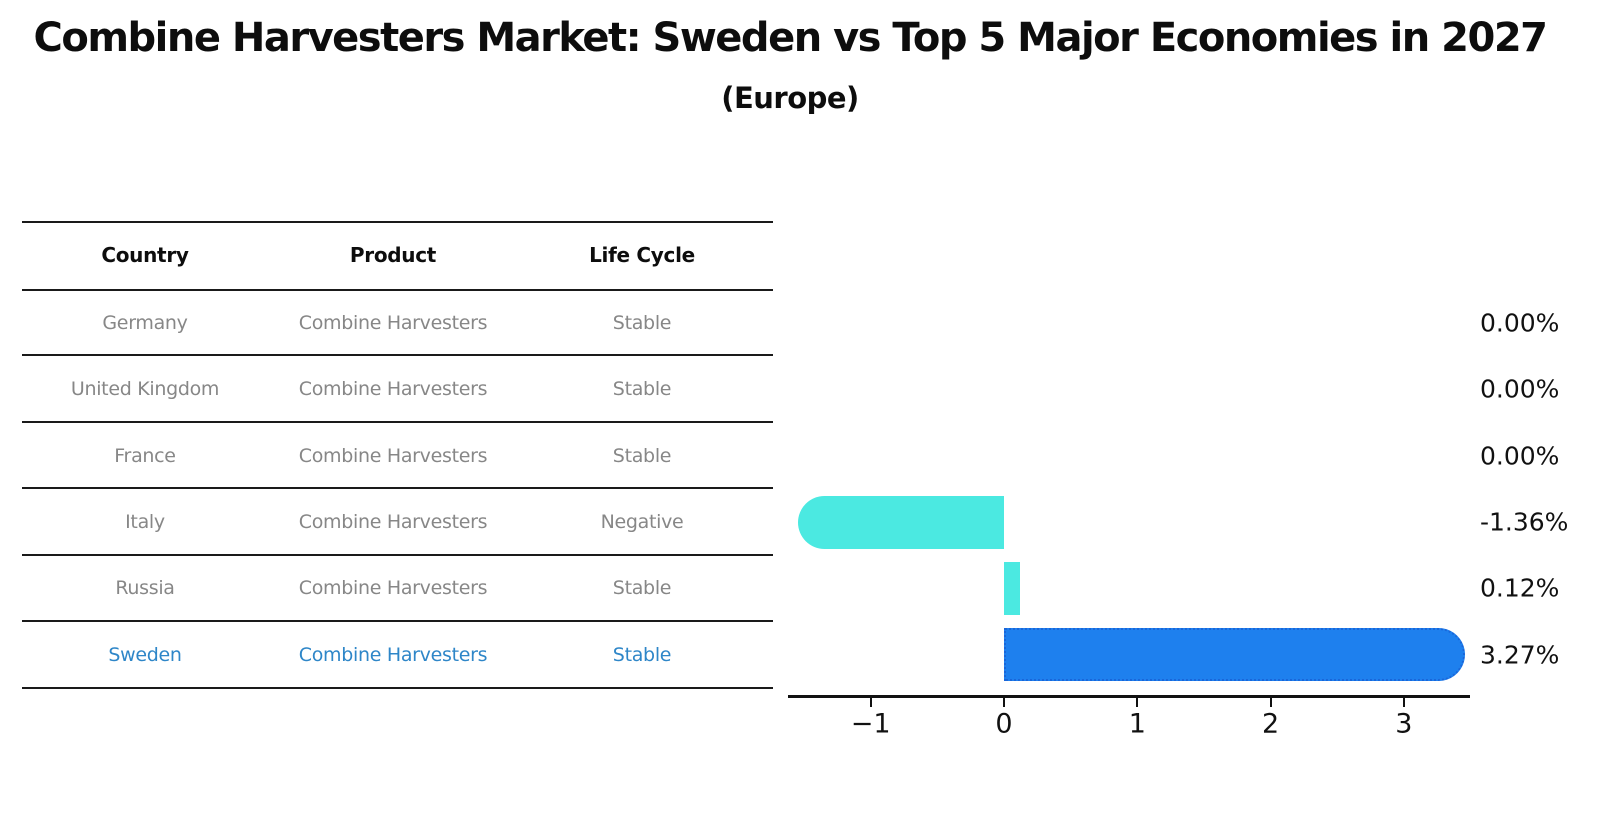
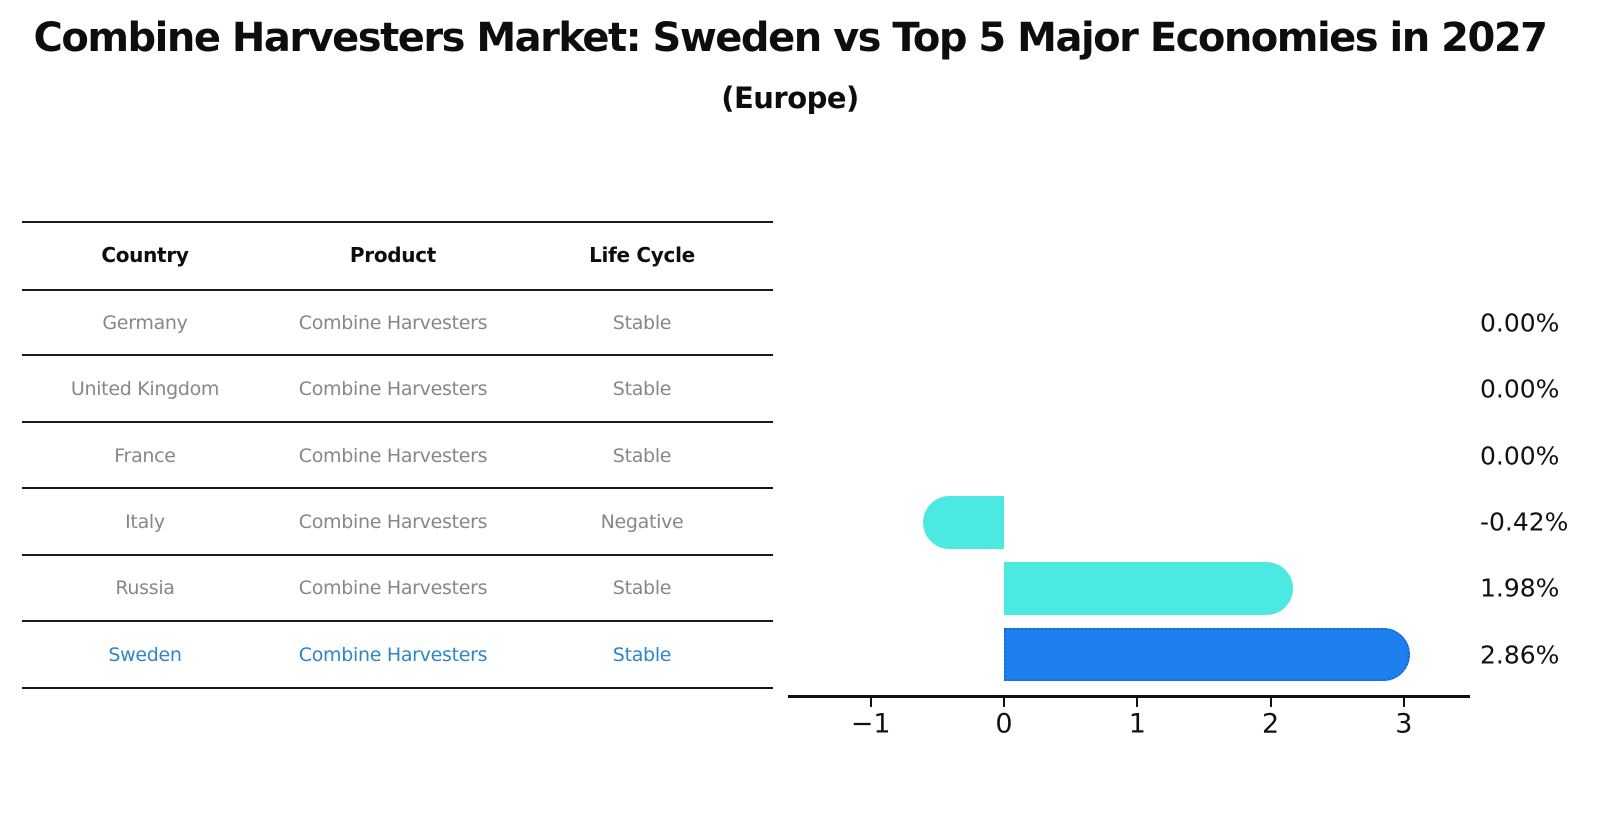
Italy: -1.36% -> -0.42%
Russia: 0.12% -> 1.98%
Sweden: 3.27% -> 2.86%
